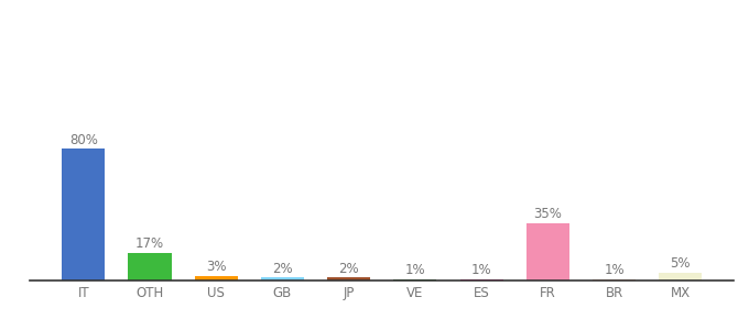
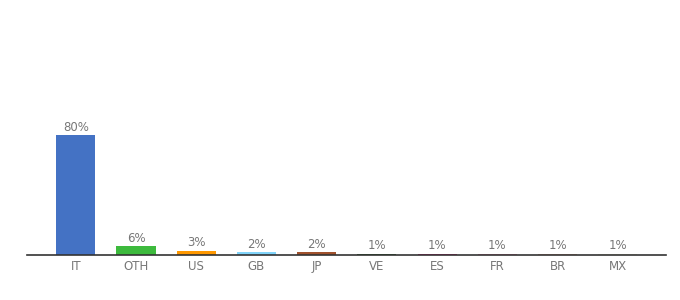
OTH: 17% -> 6%
FR: 35% -> 1%
MX: 5% -> 1%
